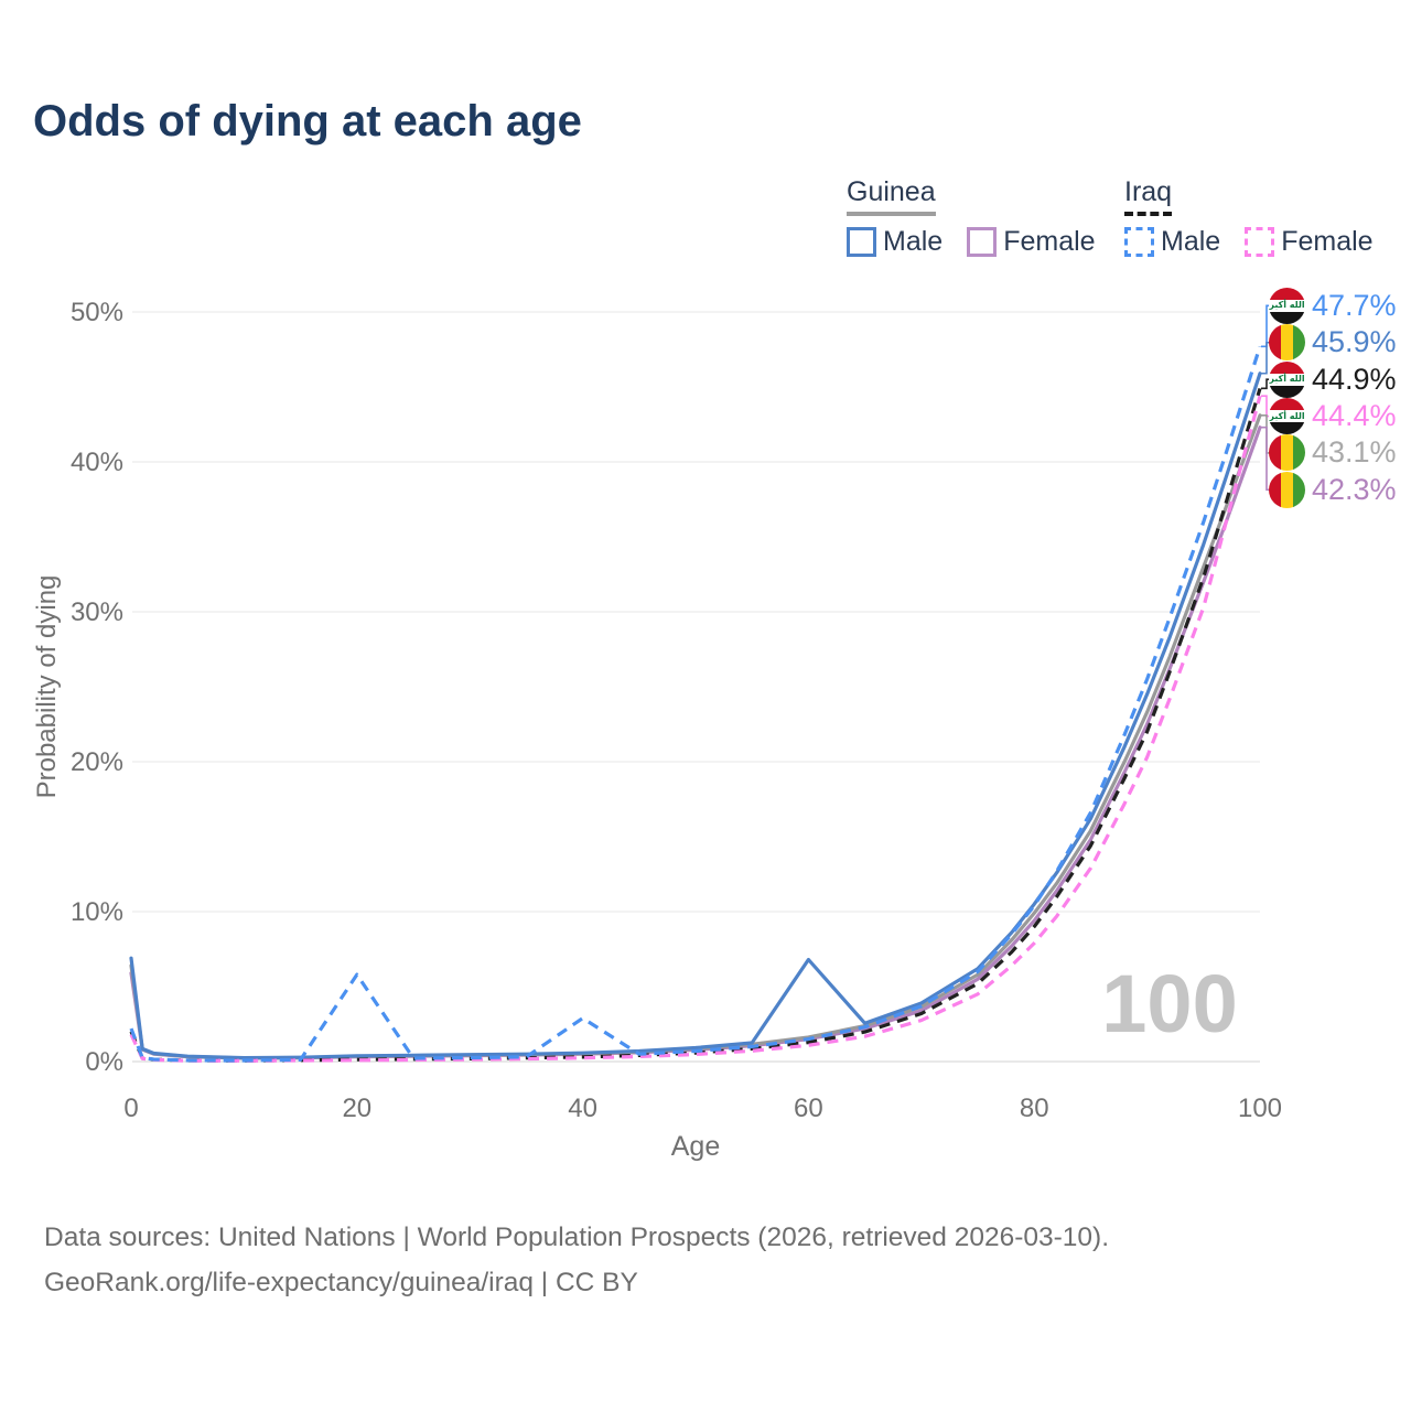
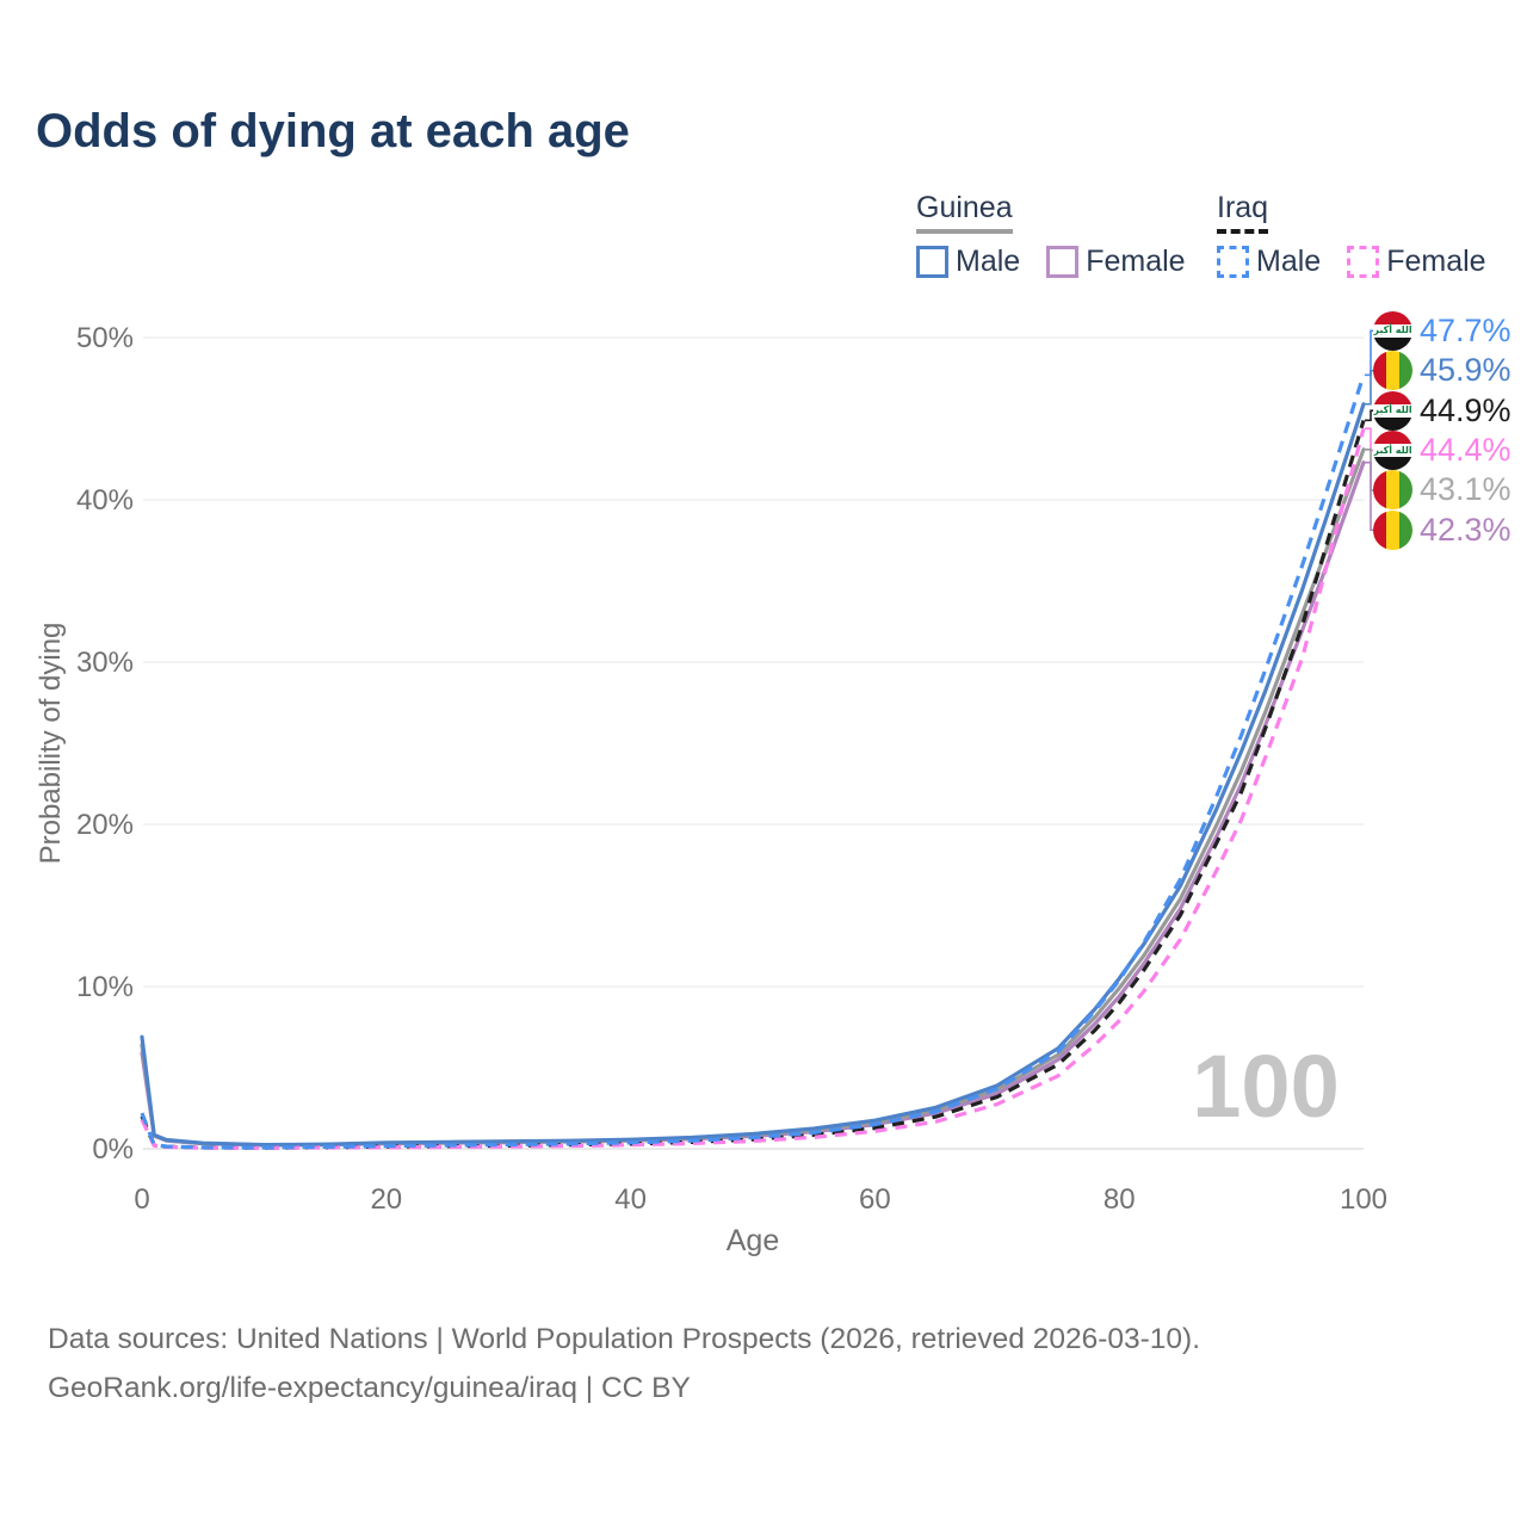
Iraq Male/20: 5.8% -> 0.2%
Iraq Male/40: 2.9% -> 0.4%
Guinea Male/60: 6.8% -> 1.8%
